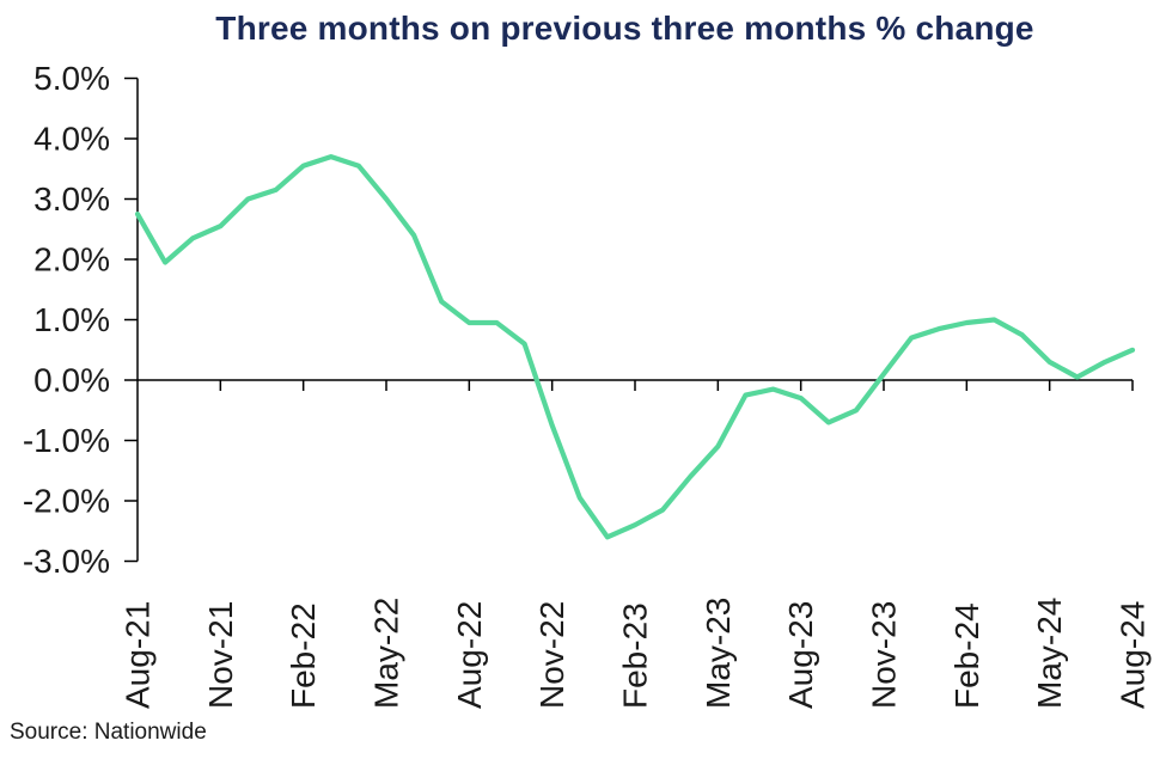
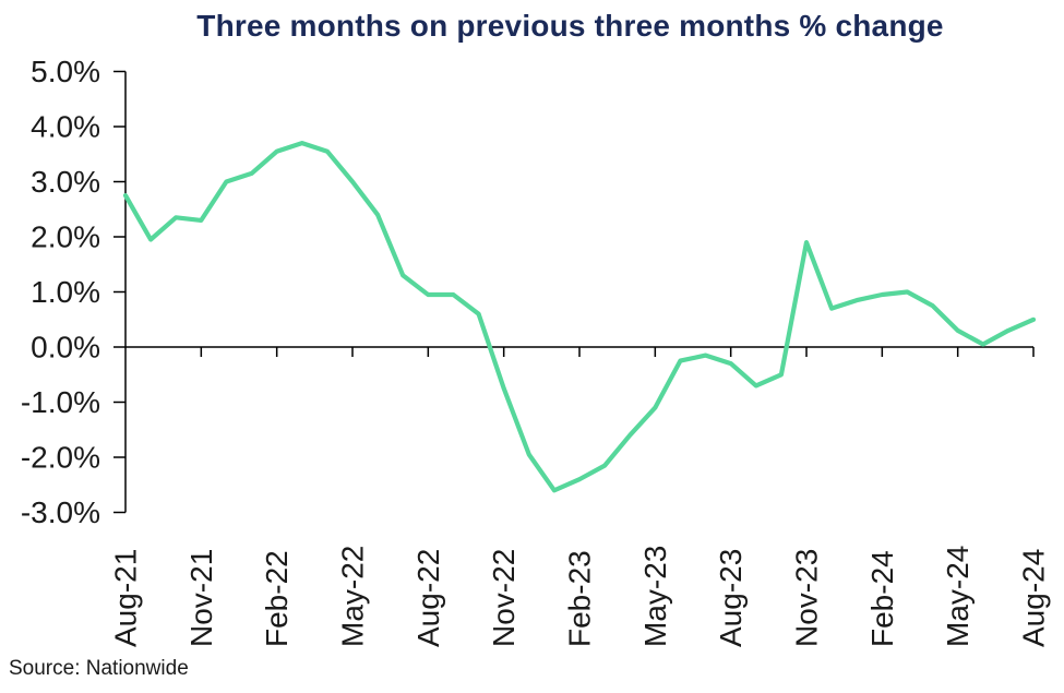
Nov-21: 2.5% -> 2.3%
Nov-23: 0.1% -> 1.9%
